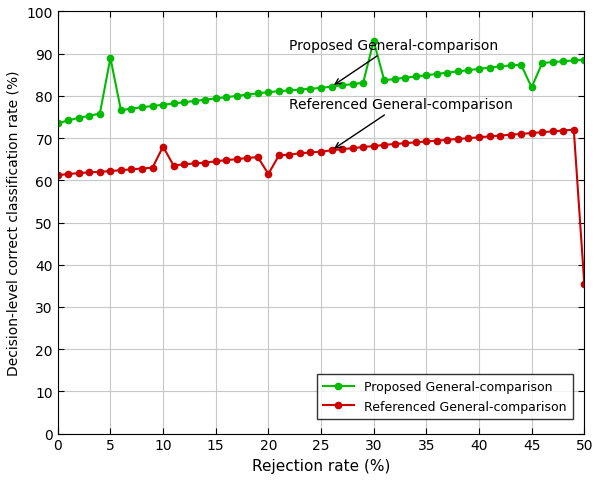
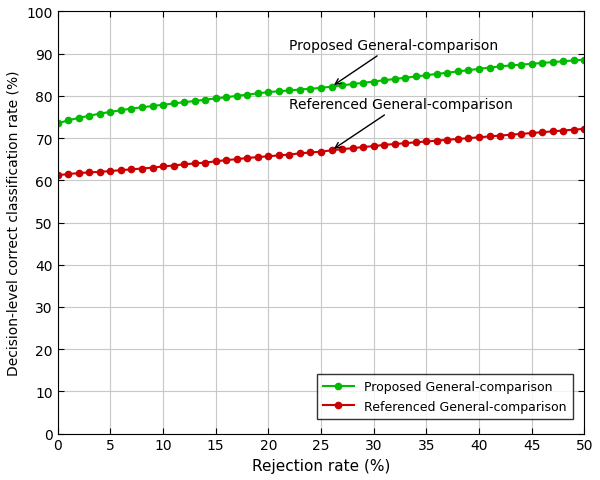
Proposed General-comparison/5: 89.0 -> 76.2
Referenced General-comparison/10: 68.0 -> 63.3
Referenced General-comparison/20: 61.5 -> 65.7
Proposed General-comparison/30: 93.0 -> 83.4
Proposed General-comparison/45: 82.0 -> 87.6
Referenced General-comparison/50: 35.5 -> 72.2
